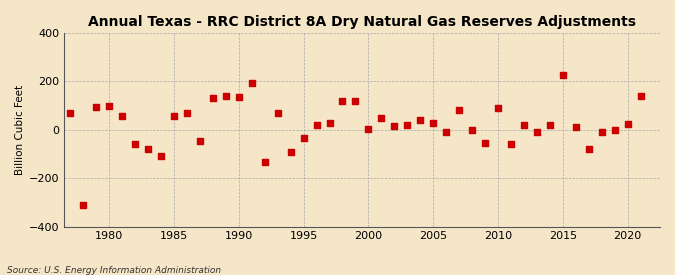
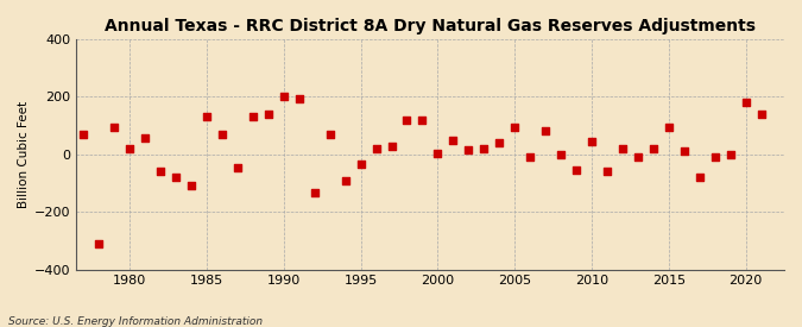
1980: 100 -> 20
1985: 55 -> 130
1990: 135 -> 200
2005: 30 -> 95
2010: 90 -> 45
2015: 225 -> 95
2020: 25 -> 180
